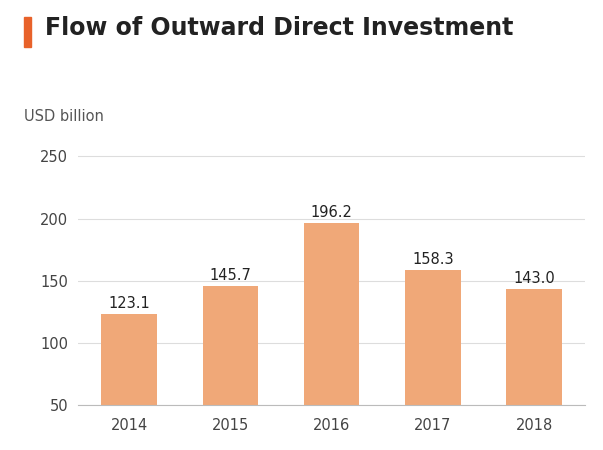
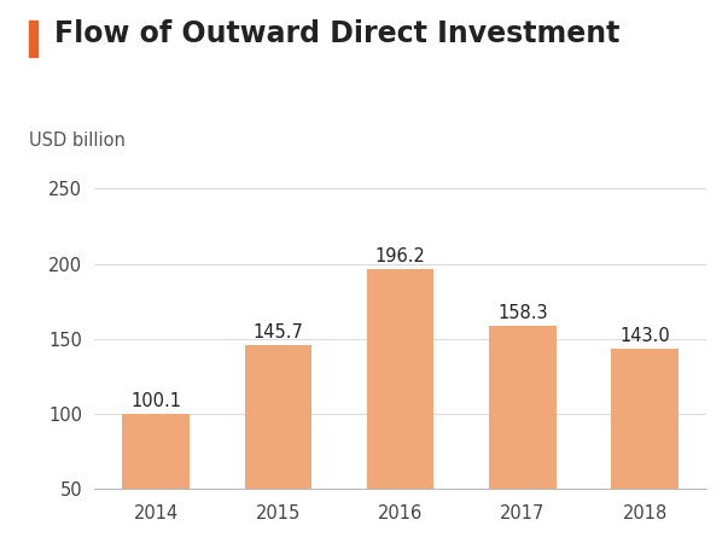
2014: 123.1 -> 100.1
